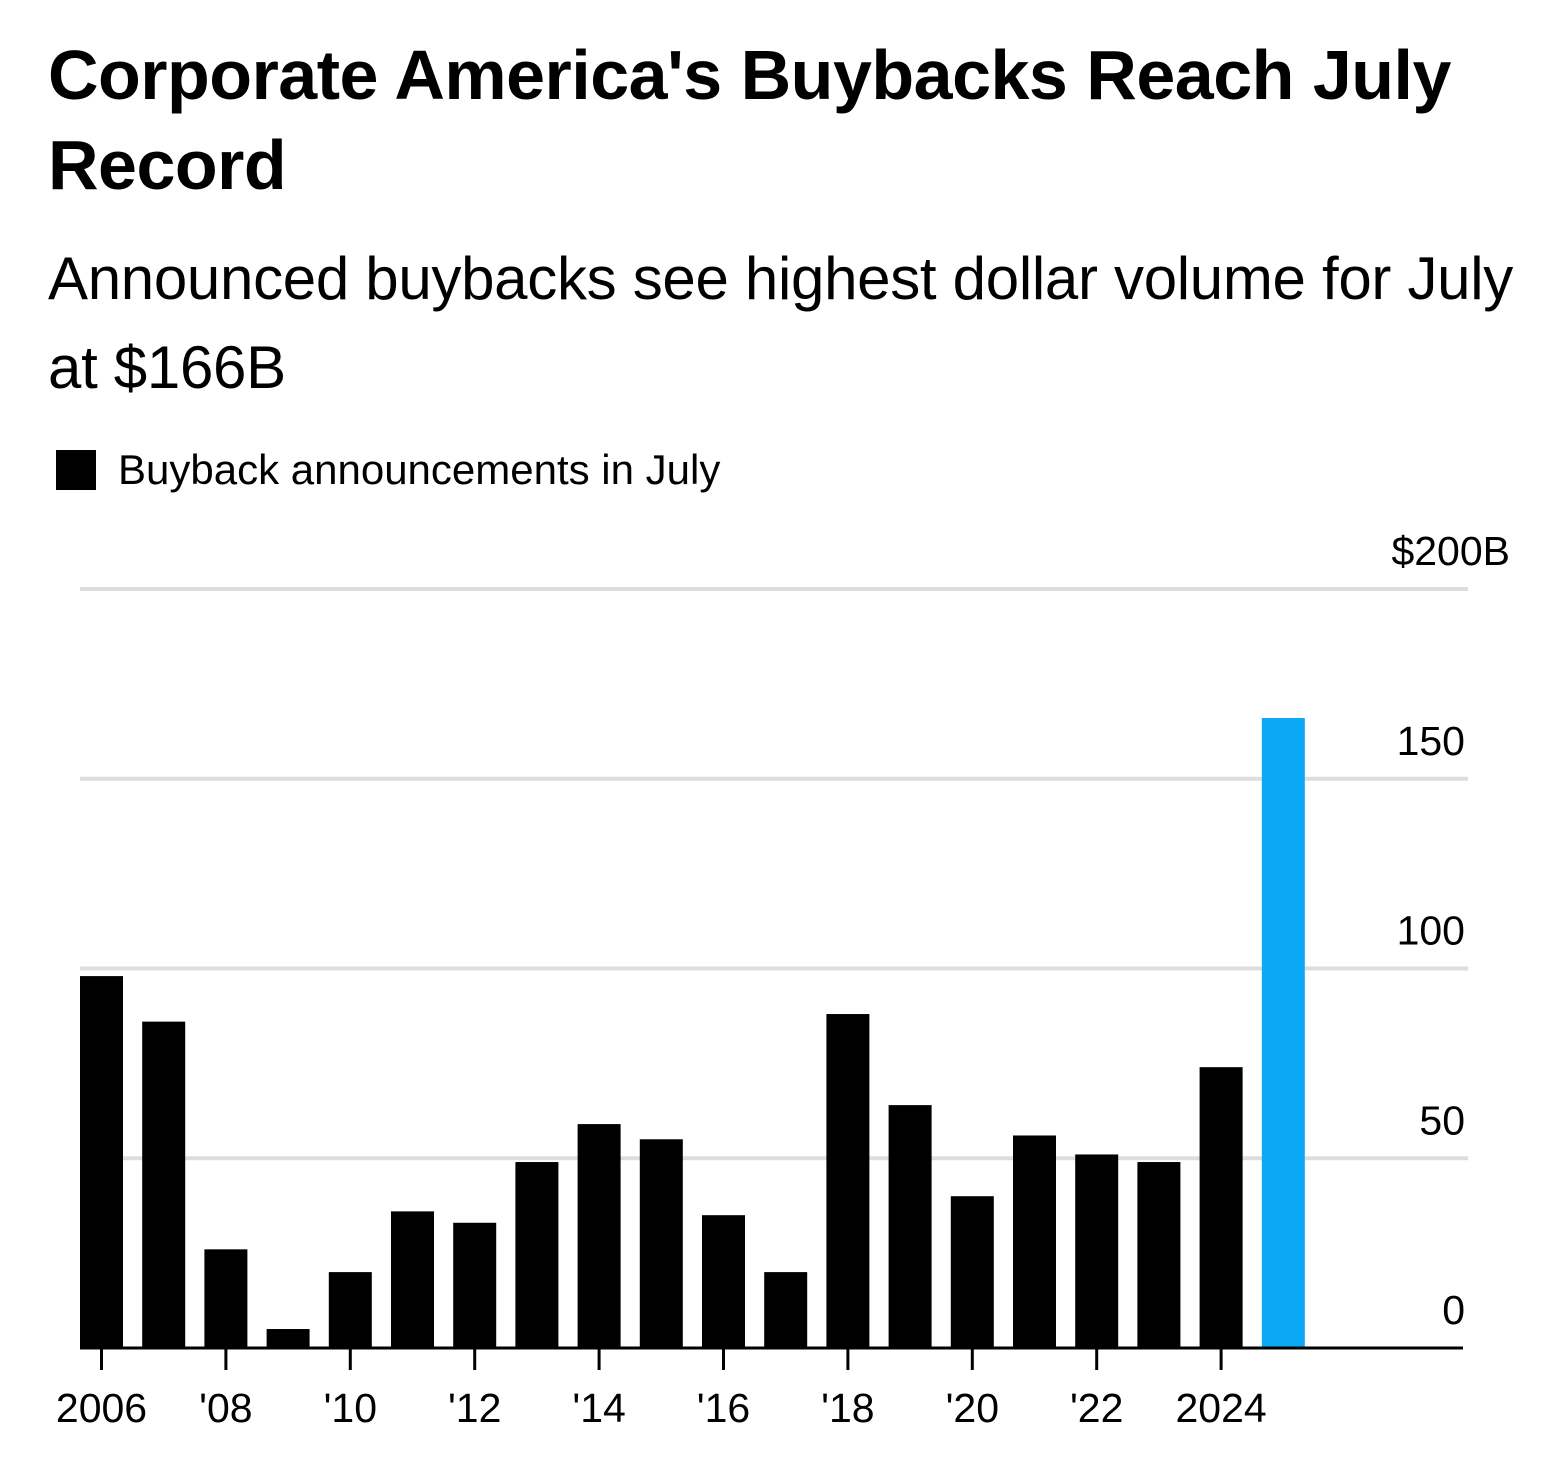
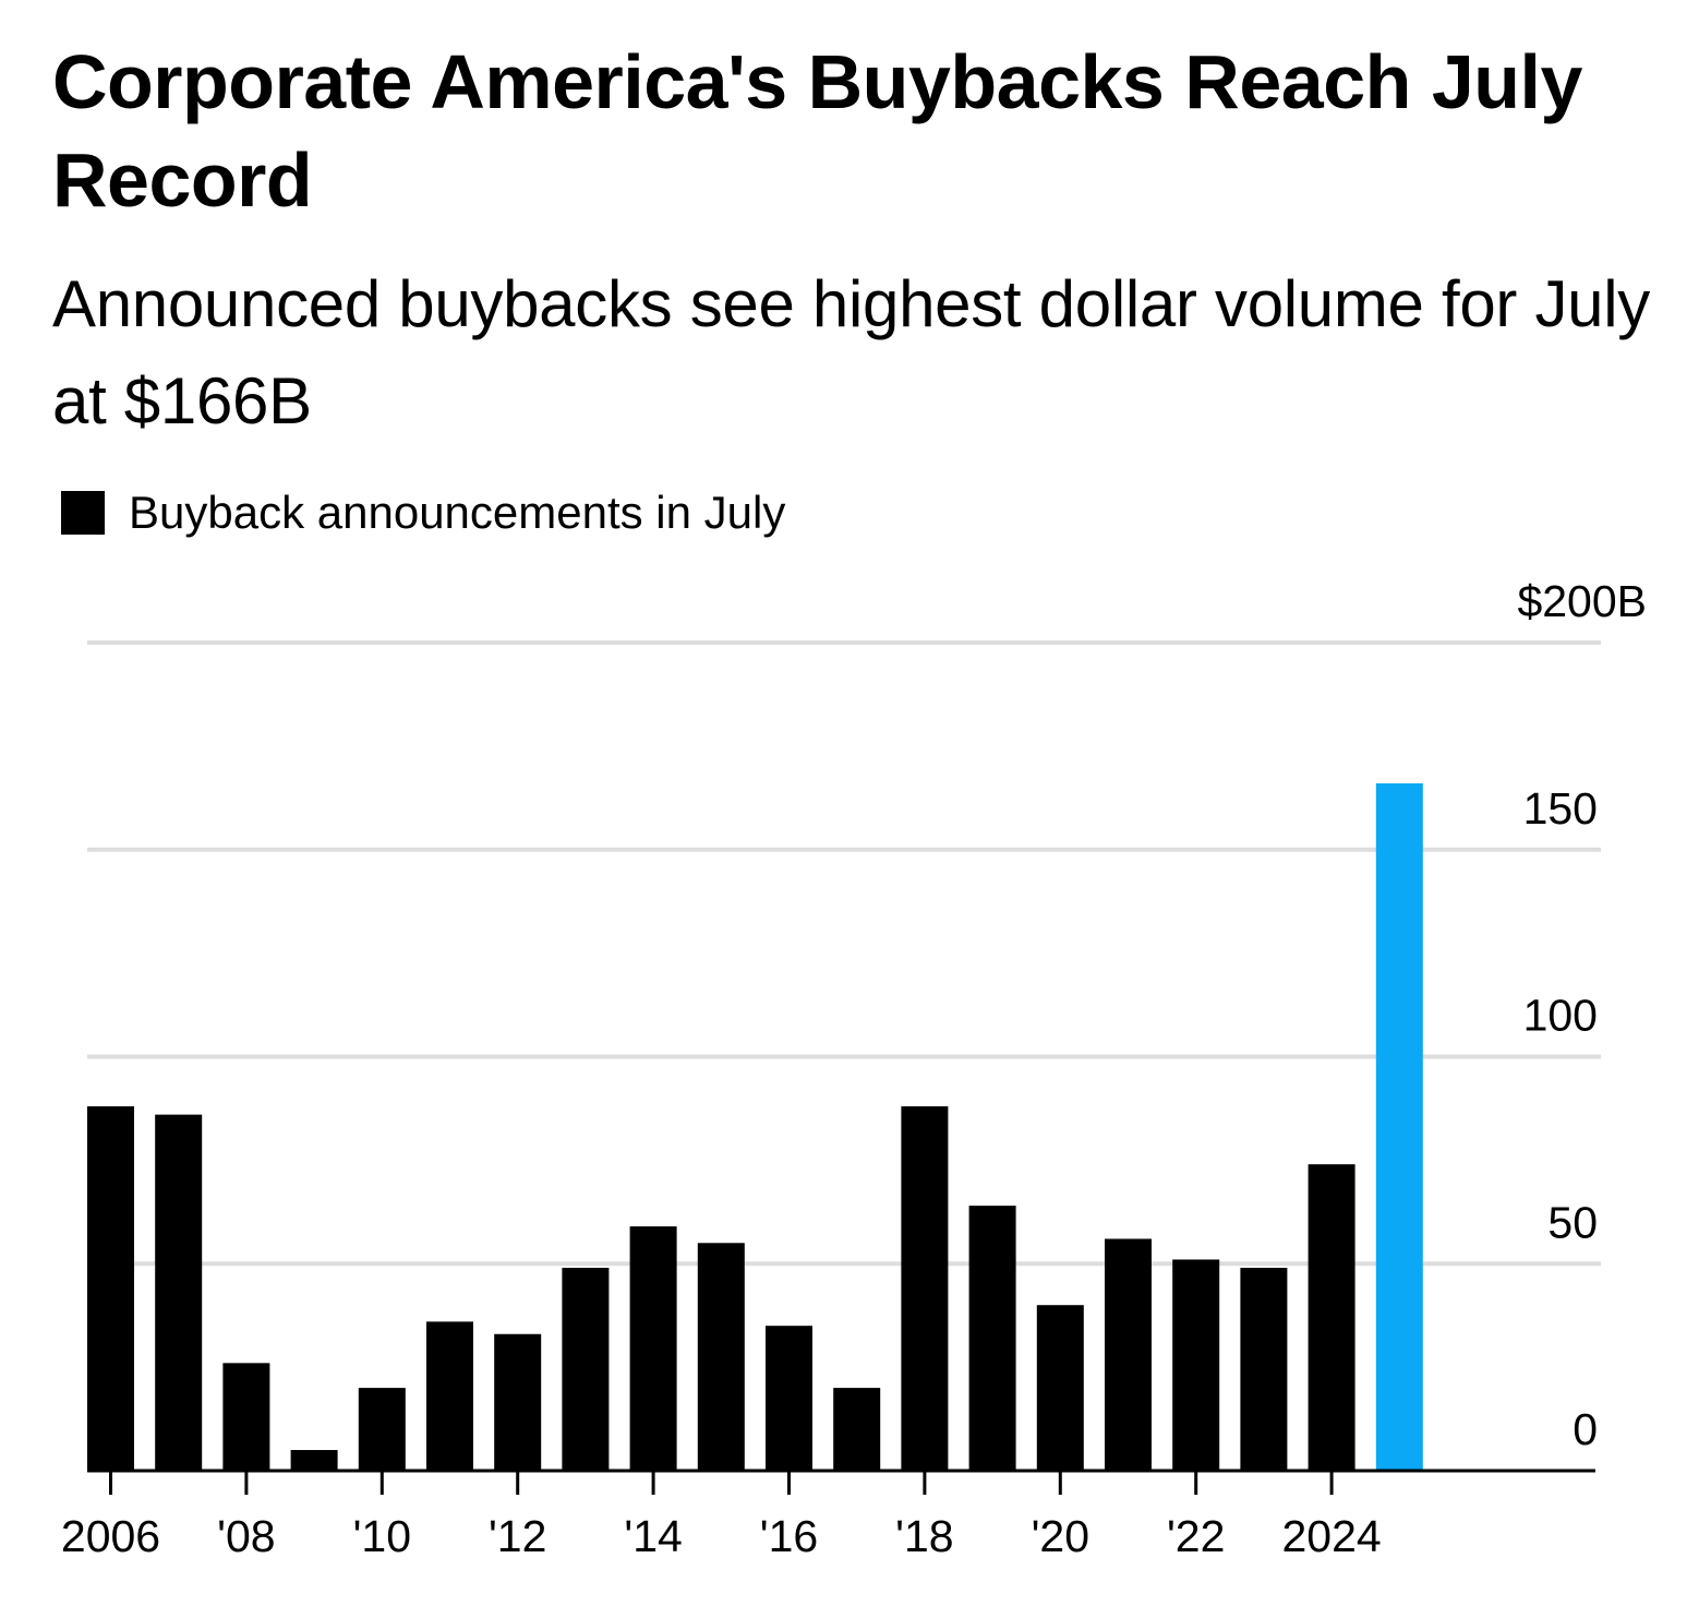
2006: 98 -> 88
